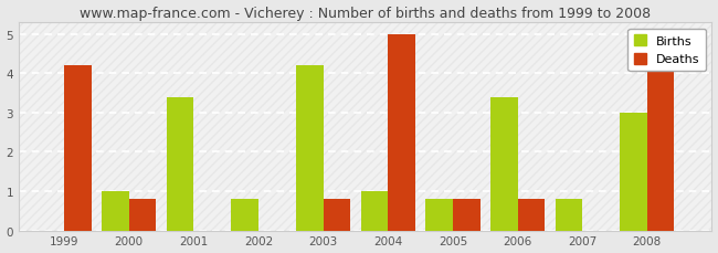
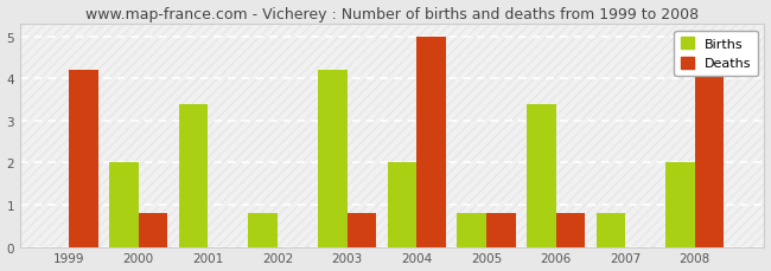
Births/2000: 1.0 -> 2.0
Births/2004: 1.0 -> 2.0
Births/2008: 3.0 -> 2.0
